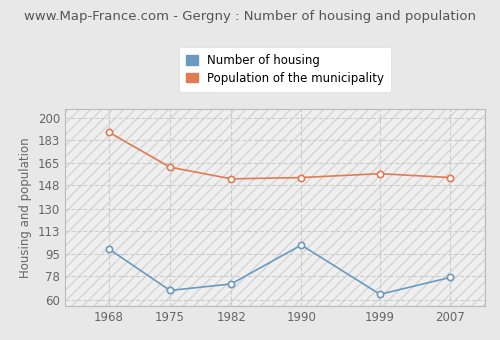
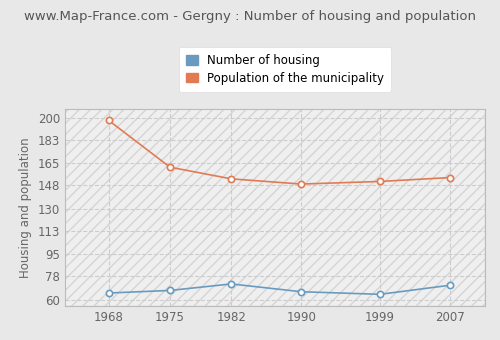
Number of housing/1968: 99 -> 65
Population of the municipality/1968: 189 -> 198
Number of housing/1990: 102 -> 66
Population of the municipality/1990: 154 -> 149
Population of the municipality/1999: 157 -> 151
Number of housing/2007: 77 -> 71
